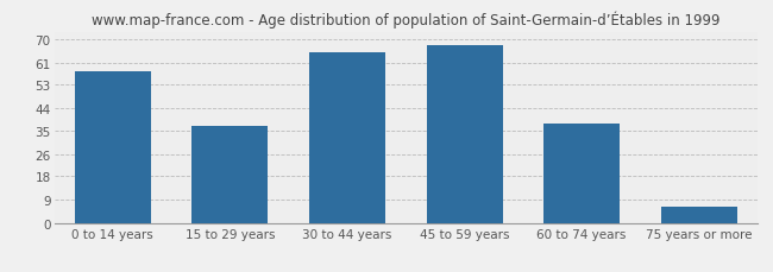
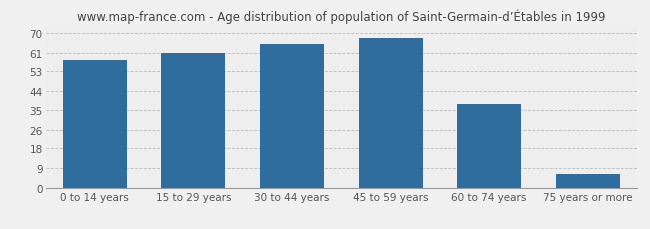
15 to 29 years: 37 -> 61
